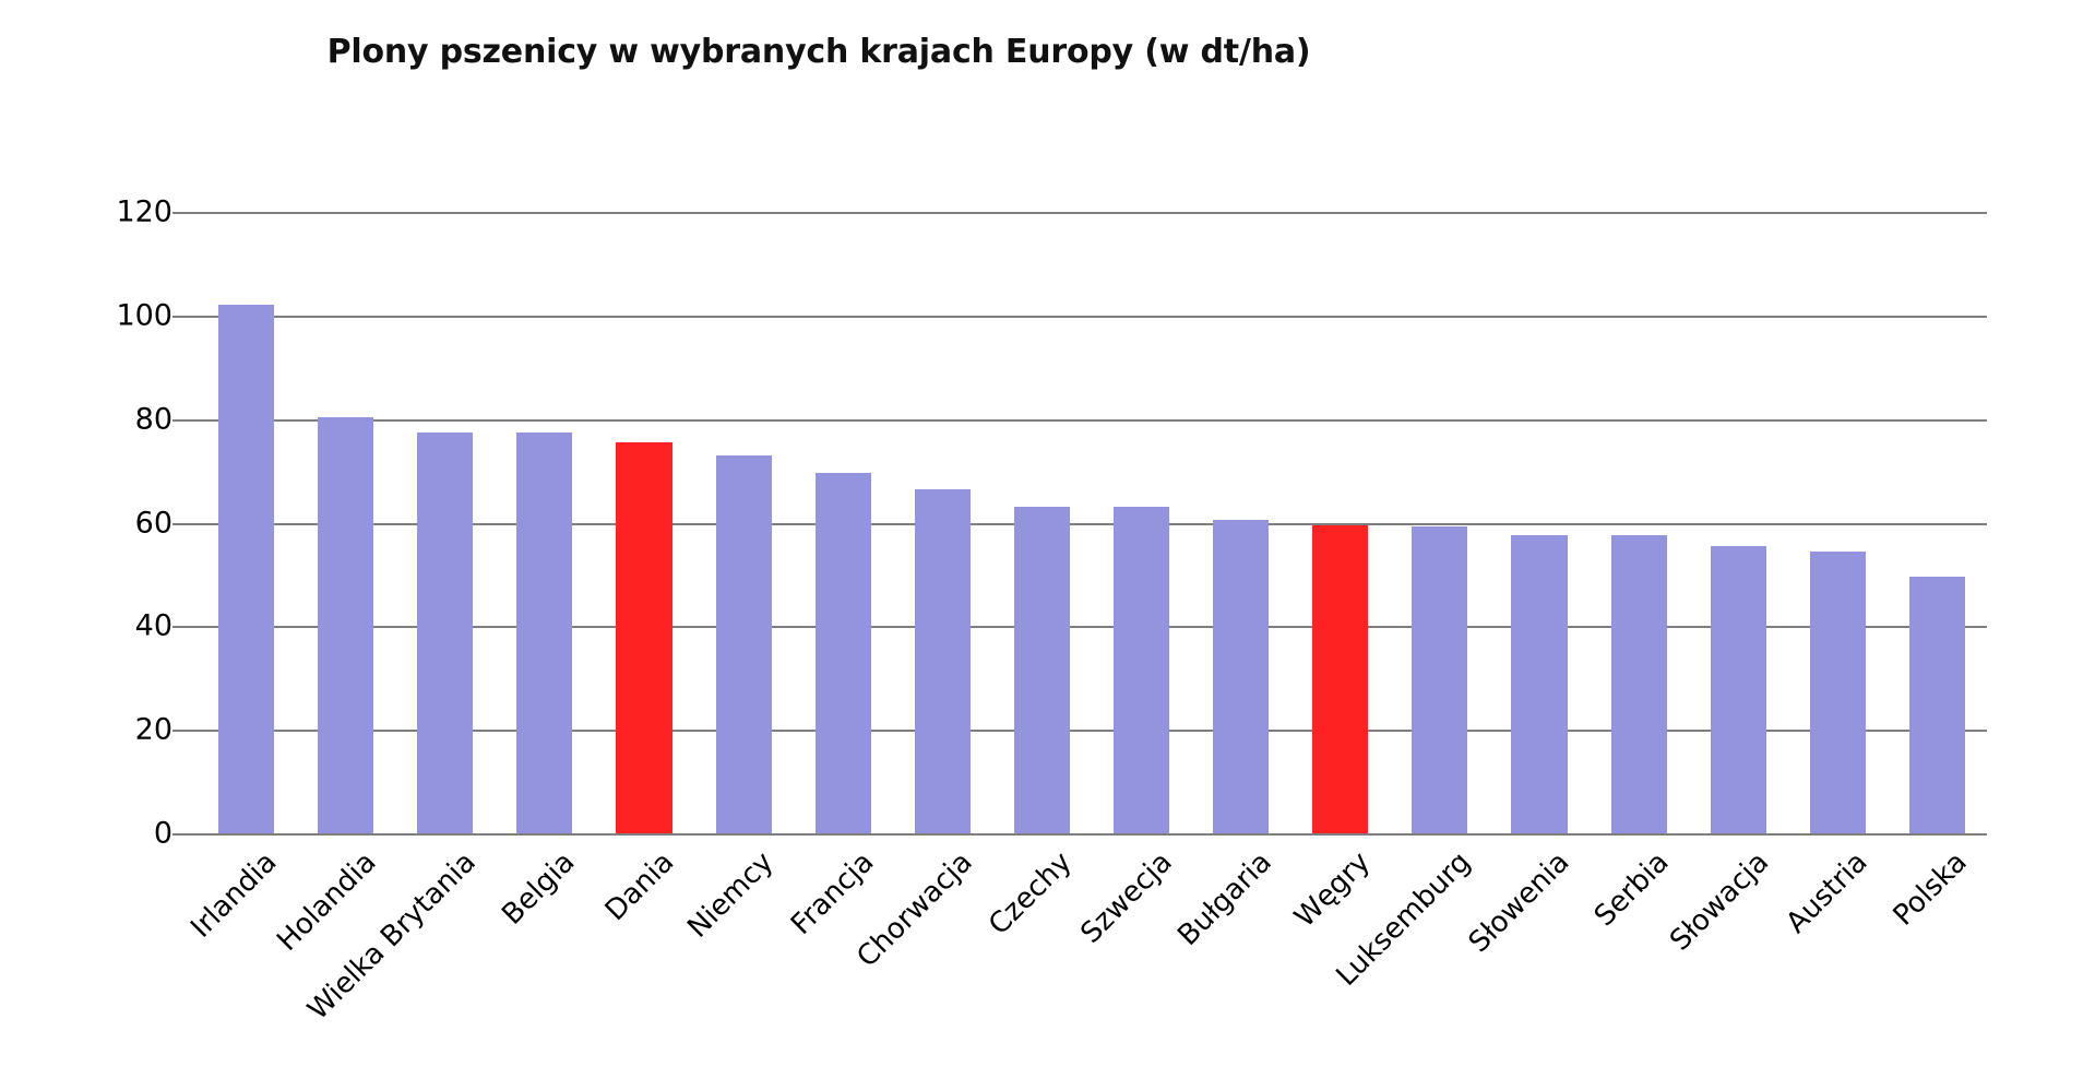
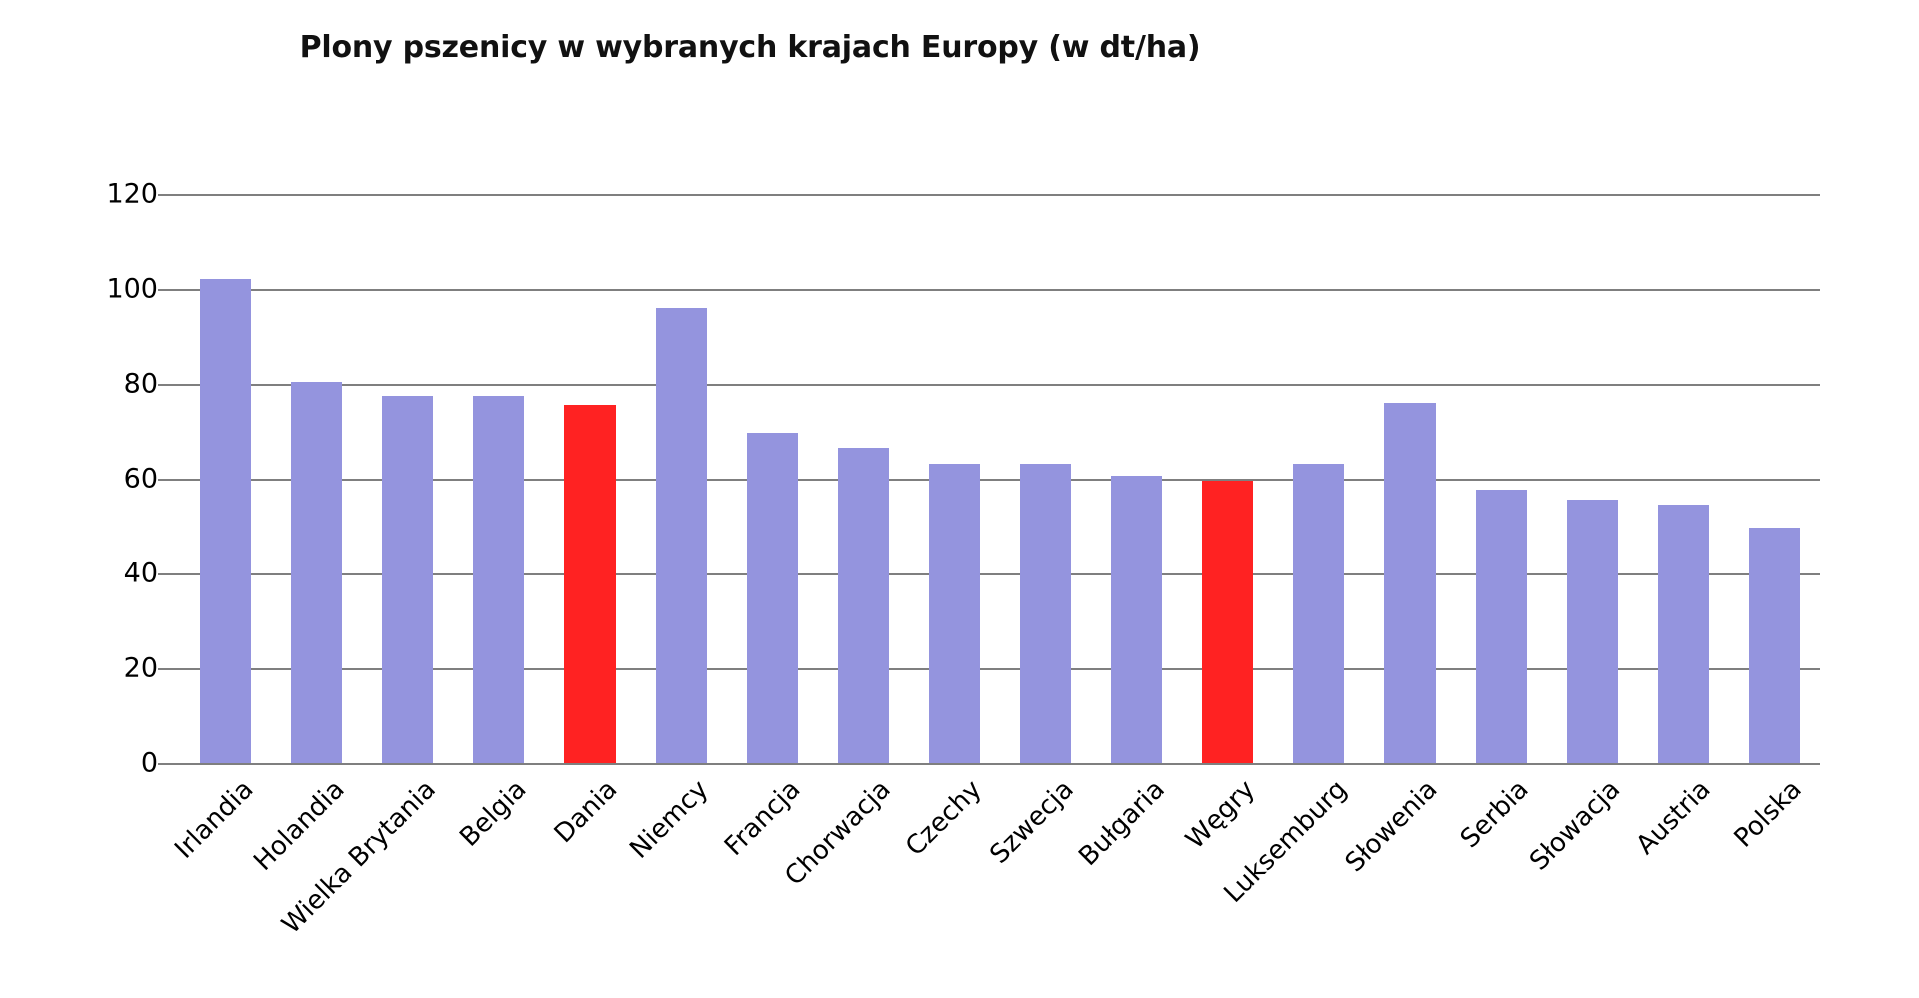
Niemcy: 73 -> 96
Luksemburg: 59 -> 63
Słowenia: 58 -> 76
